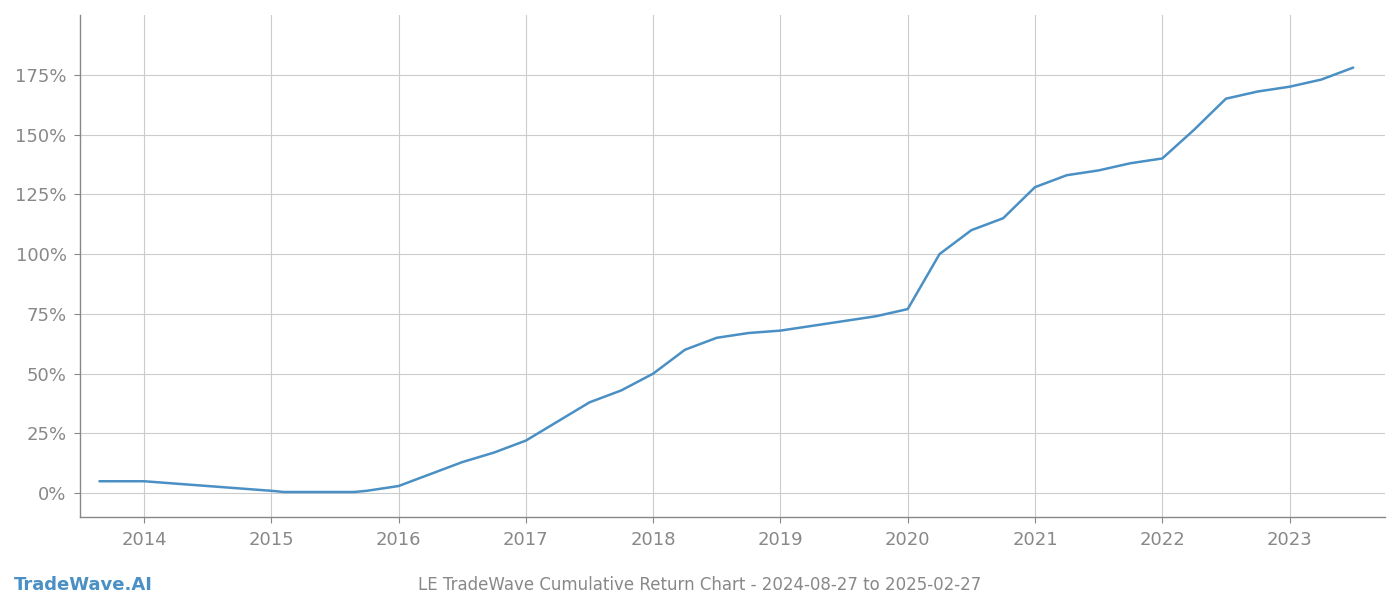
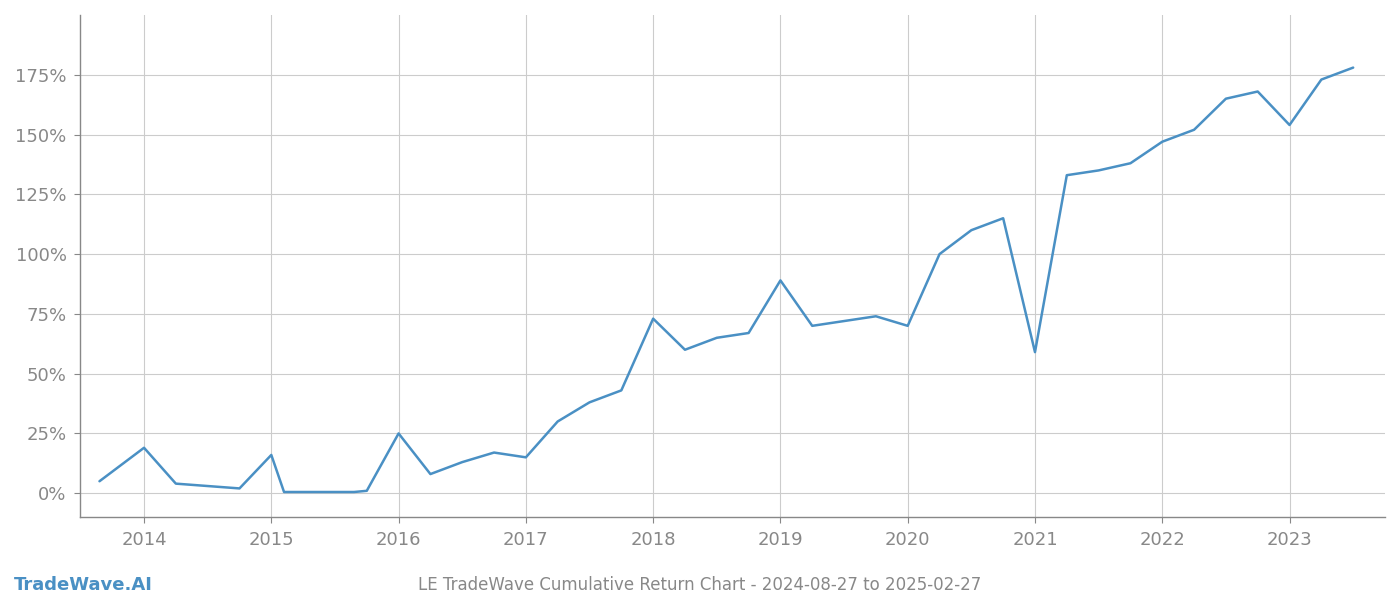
2014: 5.0% -> 19.0%
2015: 1.0% -> 16.0%
2016: 3.0% -> 25.0%
2017: 22.0% -> 15.0%
2018: 50.0% -> 73.0%
2019: 68.0% -> 89.0%
2020: 77.0% -> 70.0%
2021: 128.0% -> 59.0%
2022: 140.0% -> 147.0%
2023: 170.0% -> 154.0%
